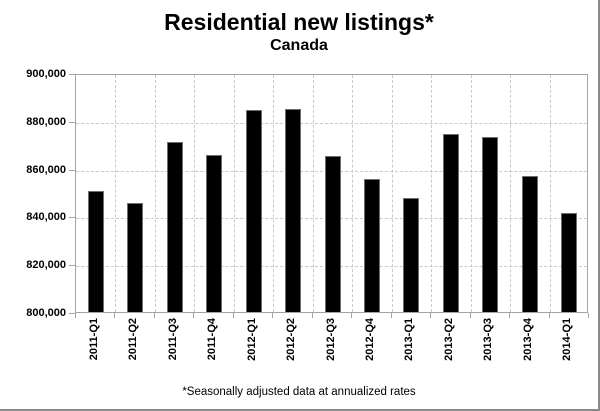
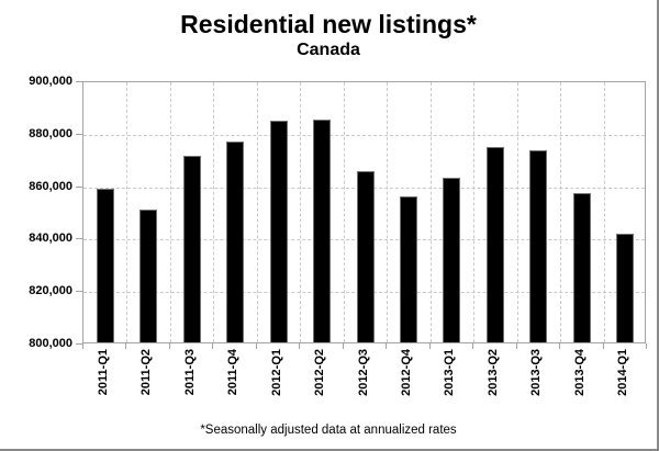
2011-Q1: 851000 -> 859000
2011-Q2: 846000 -> 851000
2011-Q4: 866000 -> 877000
2013-Q1: 848000 -> 863000
